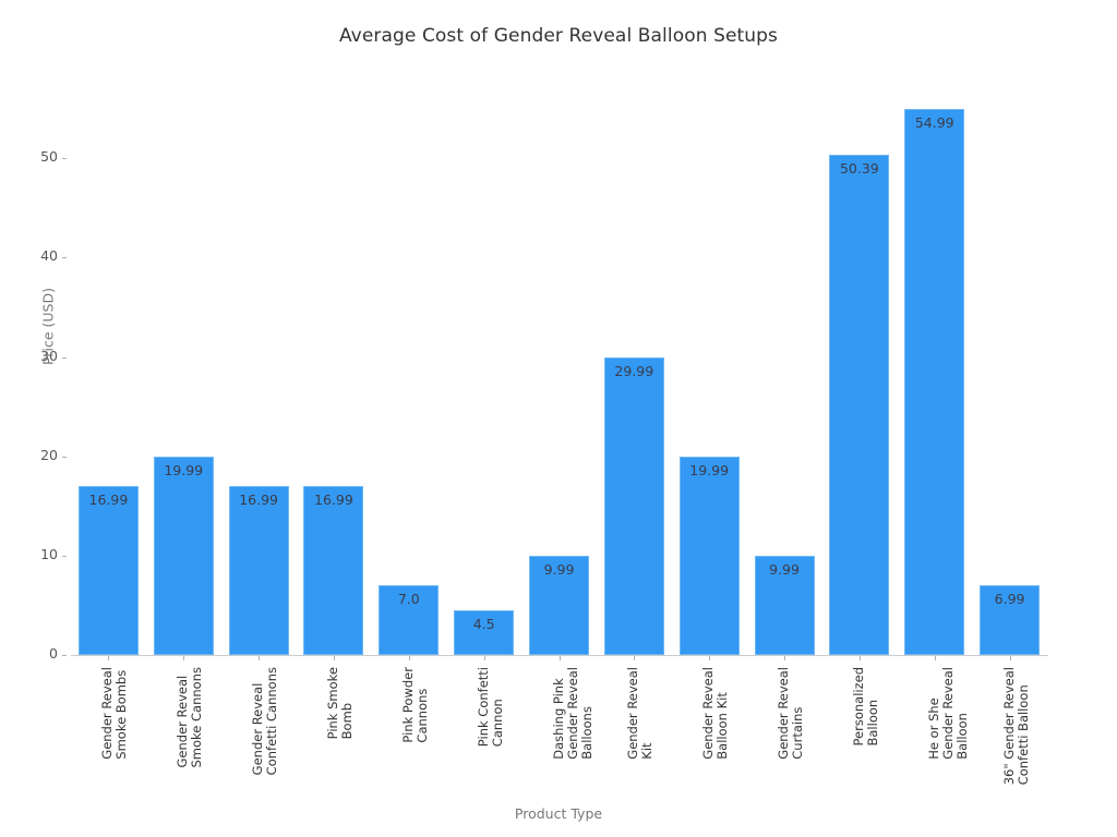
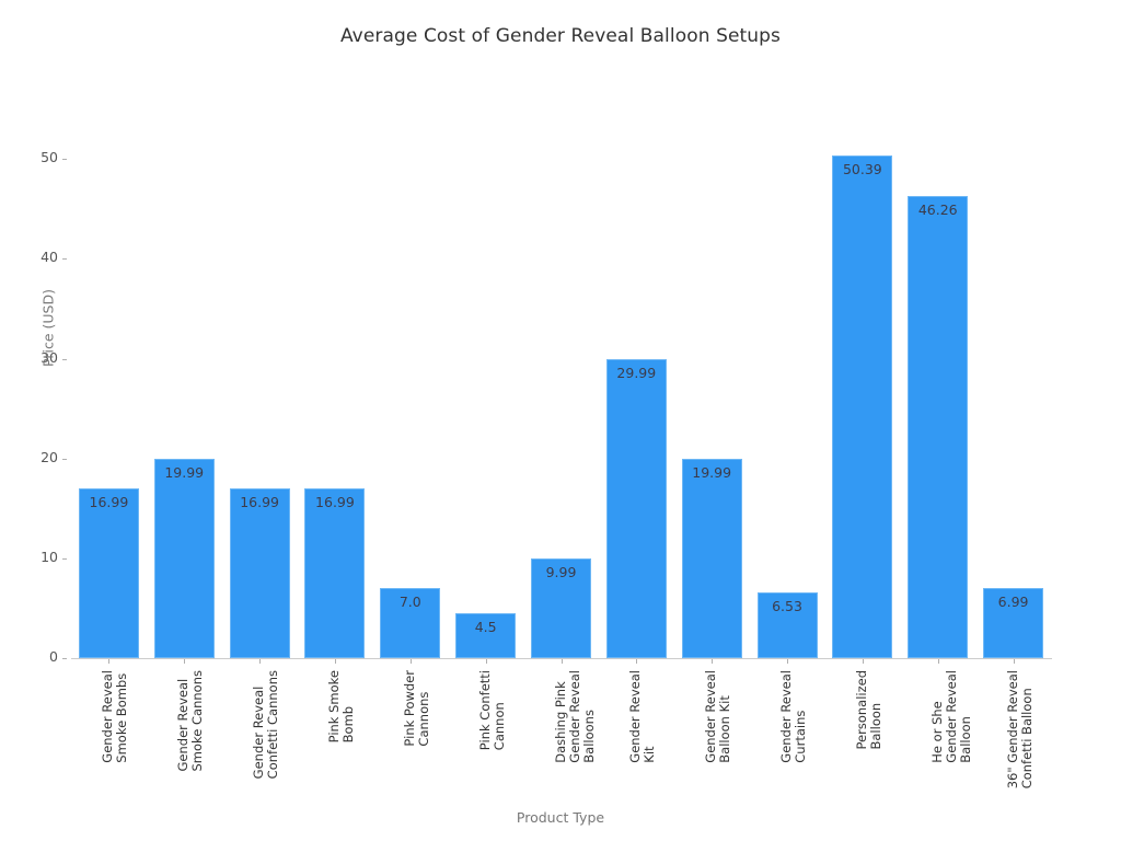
Gender Reveal Curtains: 9.99 -> 6.53
He or She Gender Reveal Balloon: 54.99 -> 46.26
